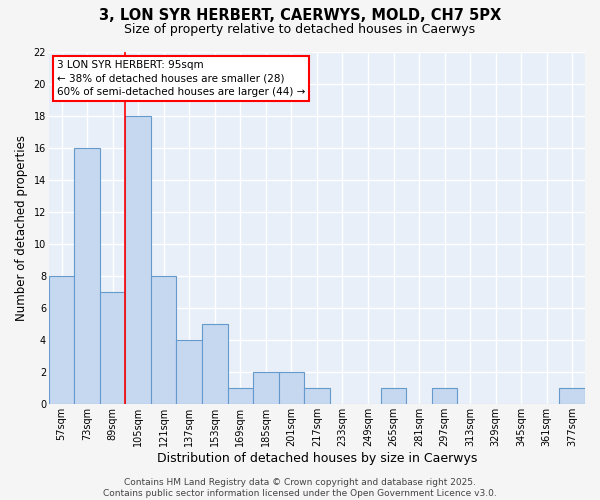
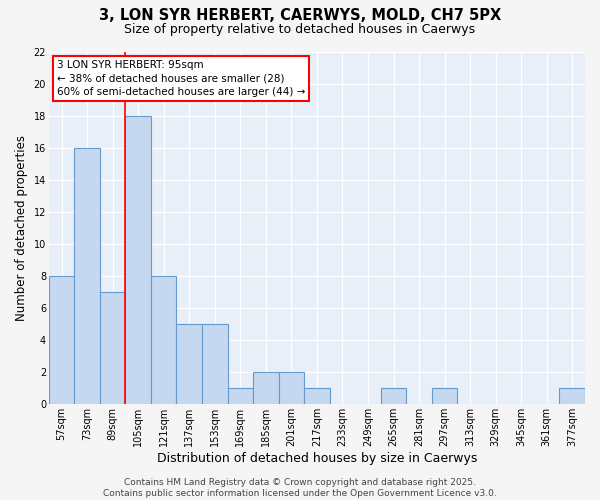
137sqm: 4 -> 5
